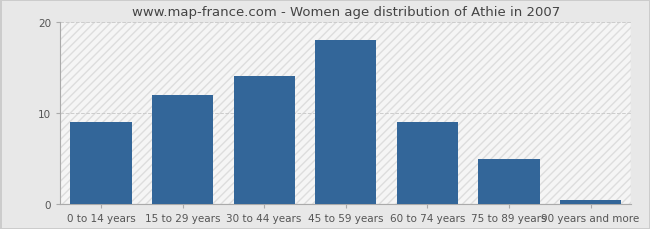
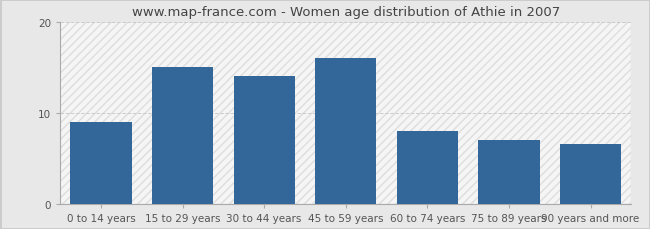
15 to 29 years: 12.0 -> 15.0
45 to 59 years: 18.0 -> 16.0
60 to 74 years: 9.0 -> 8.0
75 to 89 years: 5.0 -> 7.0
90 years and more: 0.5 -> 6.6
